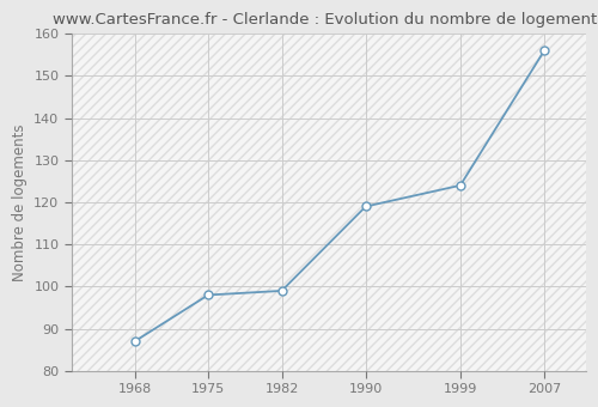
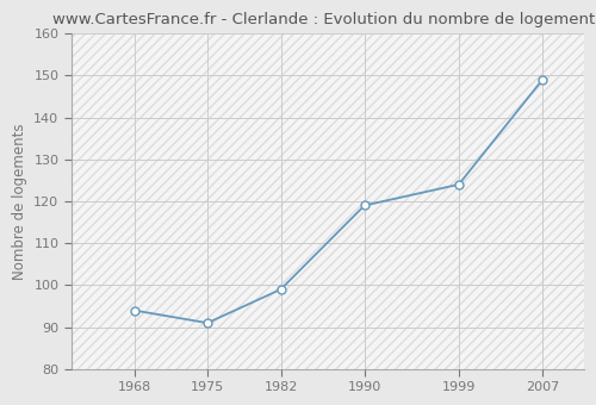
1968: 87 -> 94
1975: 98 -> 91
2007: 156 -> 149
